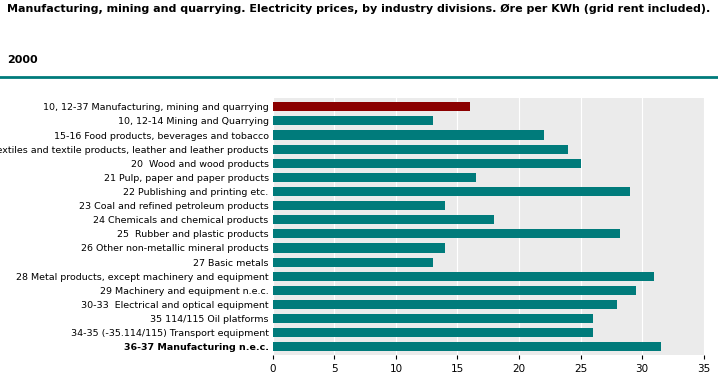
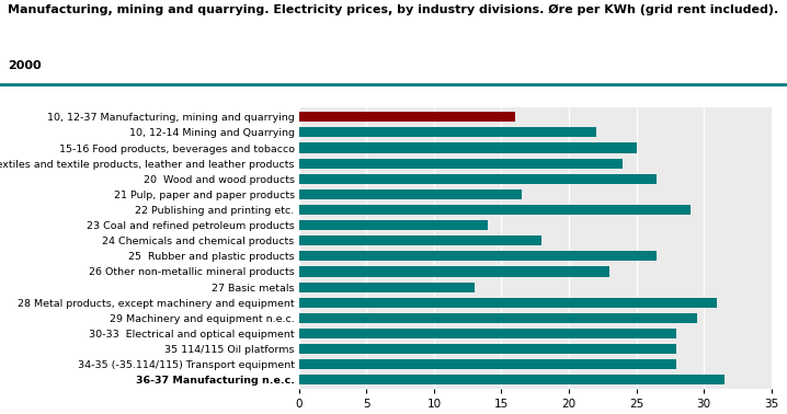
10, 12-14 Mining and Quarrying: 13.0 -> 22.0
15-16 Food products, beverages and tobacco: 22.0 -> 25.0
20 Wood and wood products: 25.0 -> 26.5
25 Rubber and plastic products: 28.2 -> 26.5
26 Other non-metallic mineral products: 14.0 -> 23.0
35 114/115 Oil platforms: 26.0 -> 28.0
34-35 (-35.114/115) Transport equipment: 26.0 -> 28.0
